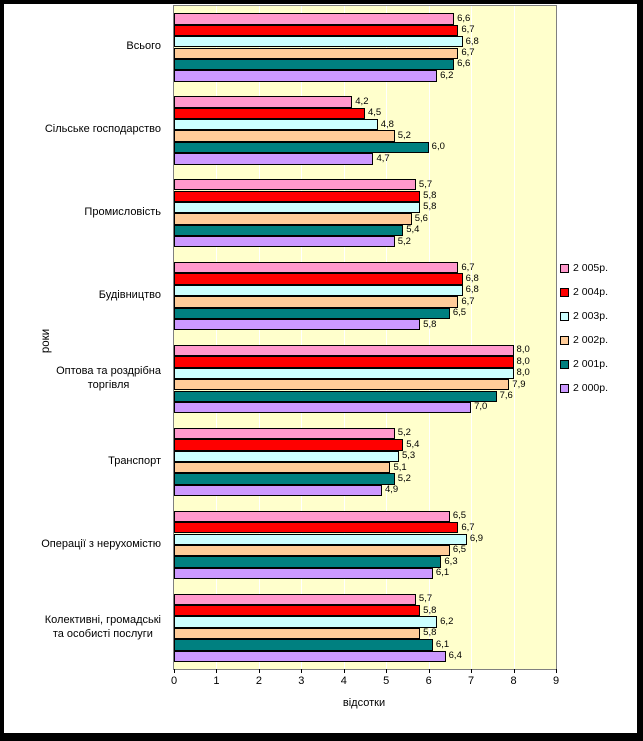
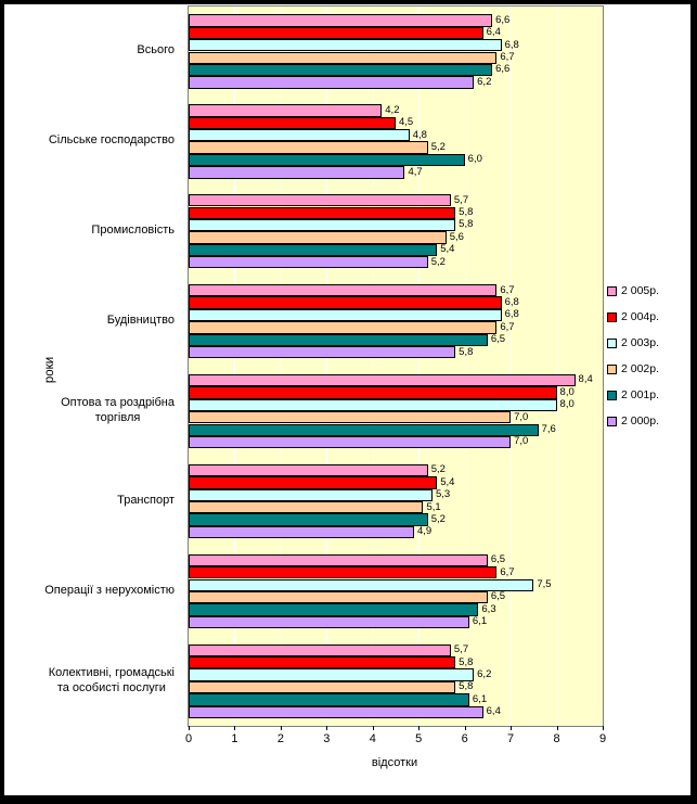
2 004р./Всього: 6,7 -> 6,4
2 005р./Оптова та роздрібна торгівля: 8,0 -> 8,4
2 002р./Оптова та роздрібна торгівля: 7,9 -> 7,0
2 003р./Операції з нерухомістю: 6,9 -> 7,5
